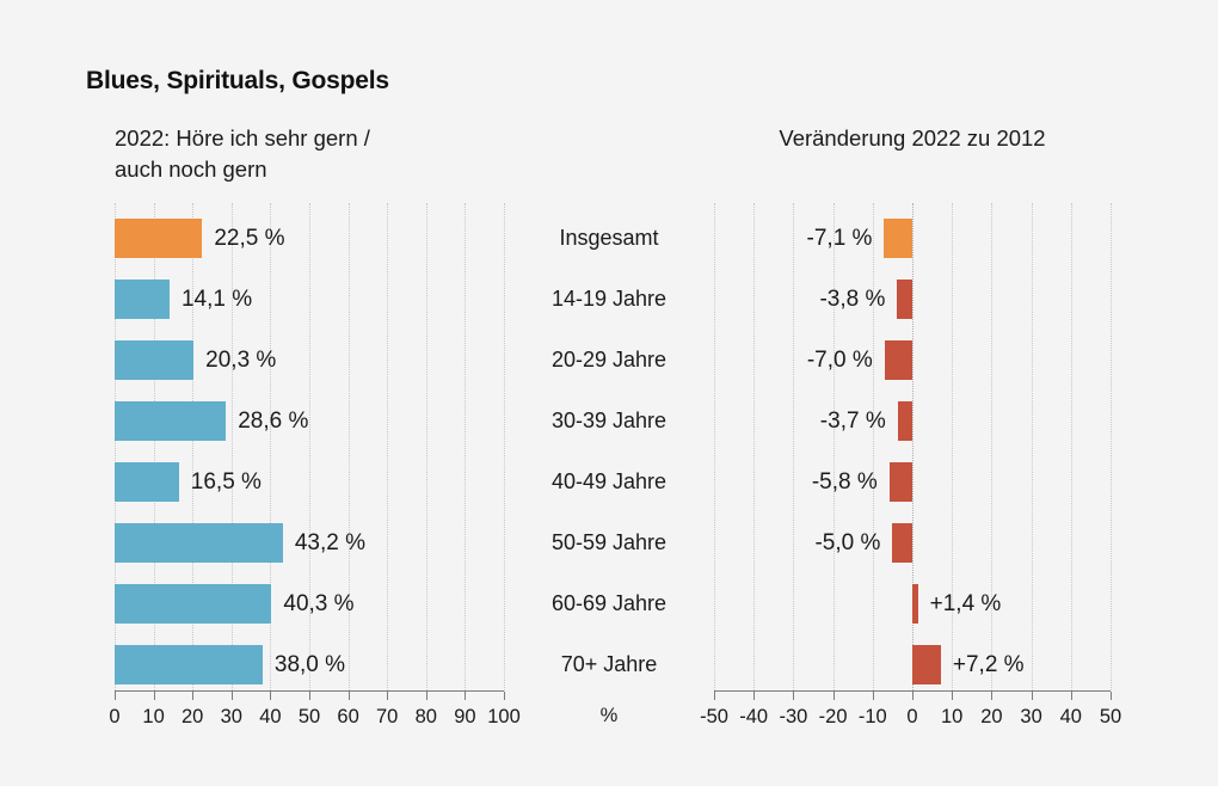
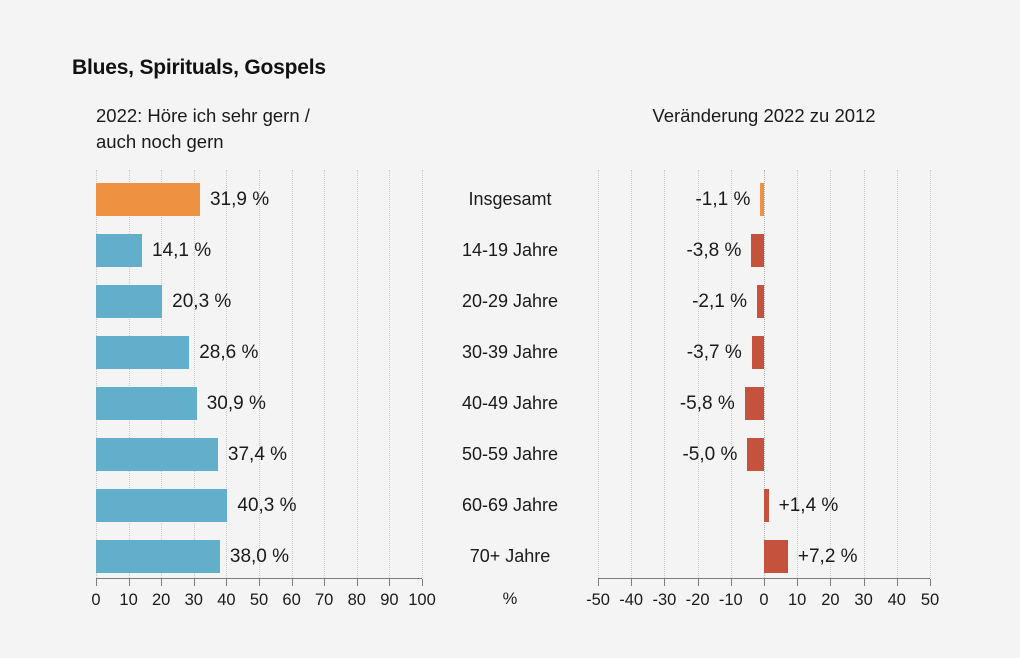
2022: Höre ich sehr gern / auch noch gern/Insgesamt: 22,5 -> 31,9
2022: Höre ich sehr gern / auch noch gern/40-49 Jahre: 16,5 -> 30,9
2022: Höre ich sehr gern / auch noch gern/50-59 Jahre: 43,2 -> 37,4
Veränderung 2022 zu 2012/Insgesamt: -7,1 -> -1,1
Veränderung 2022 zu 2012/20-29 Jahre: -7,0 -> -2,1
